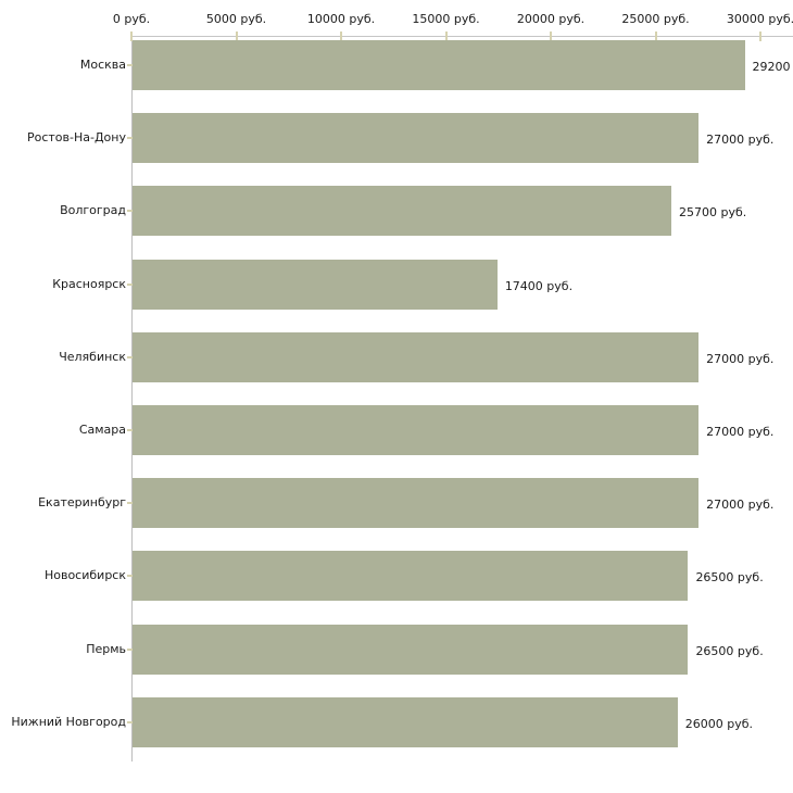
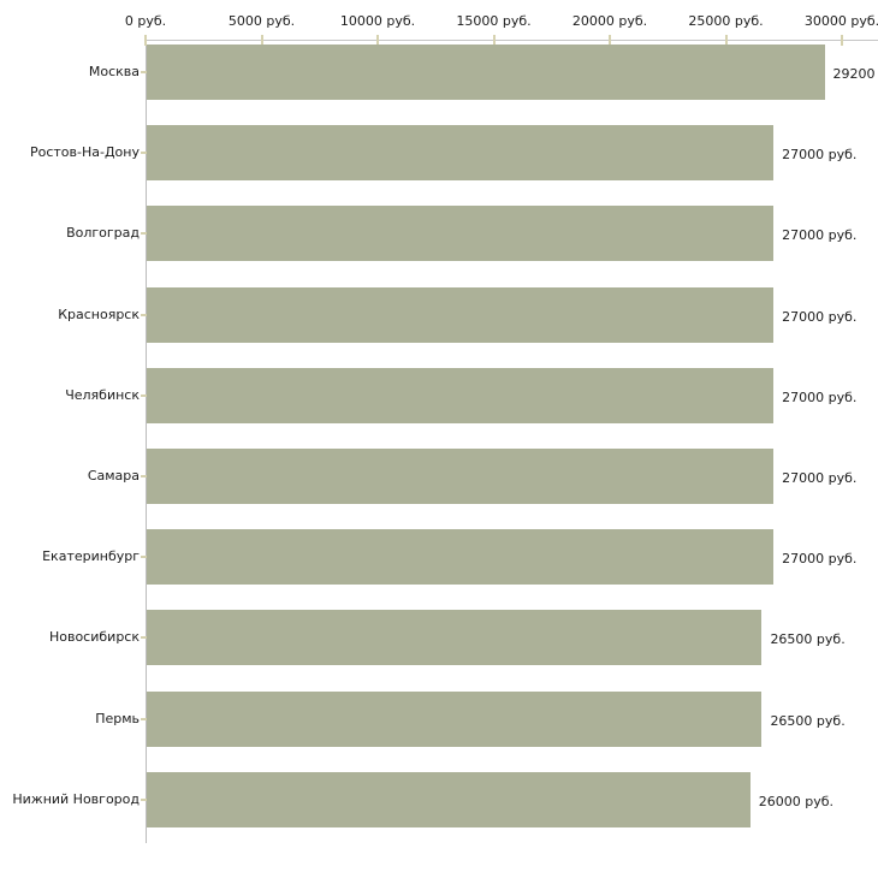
Волгоград: 25700 -> 27000
Красноярск: 17400 -> 27000
